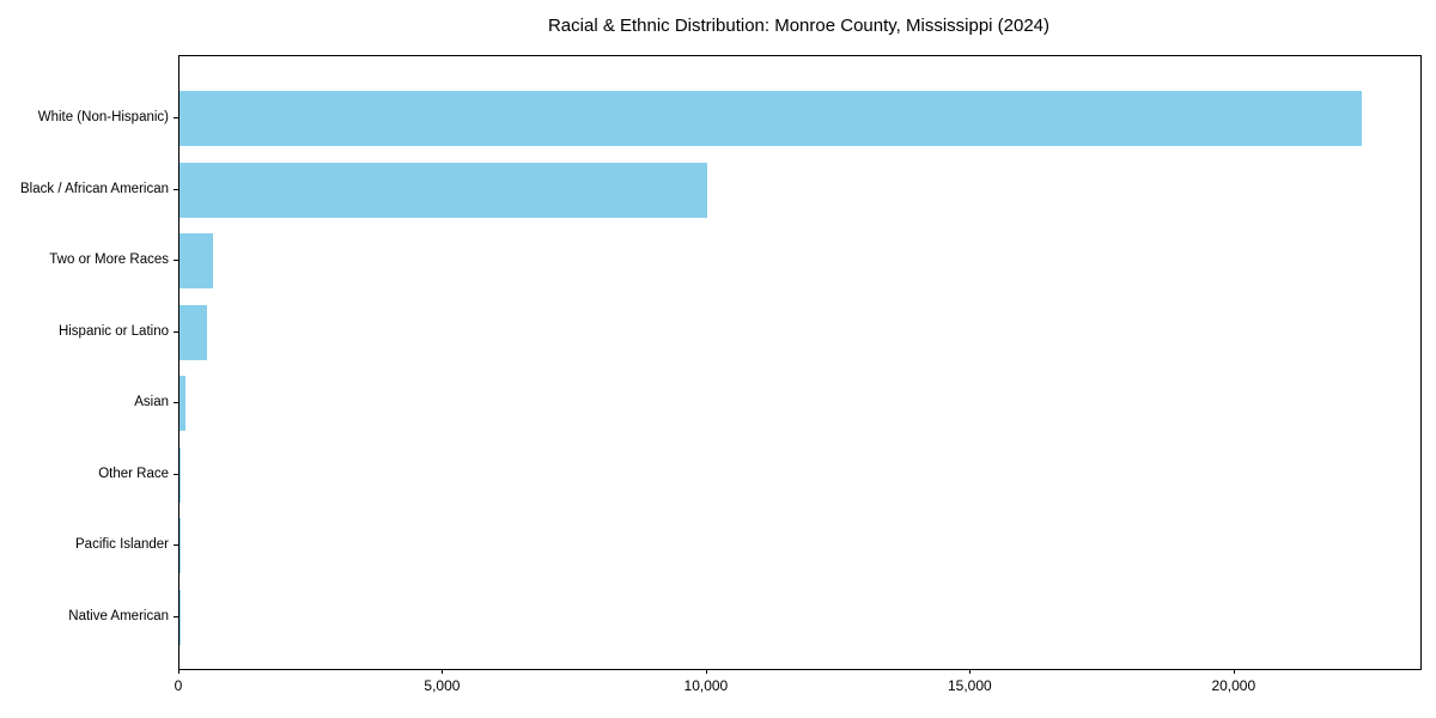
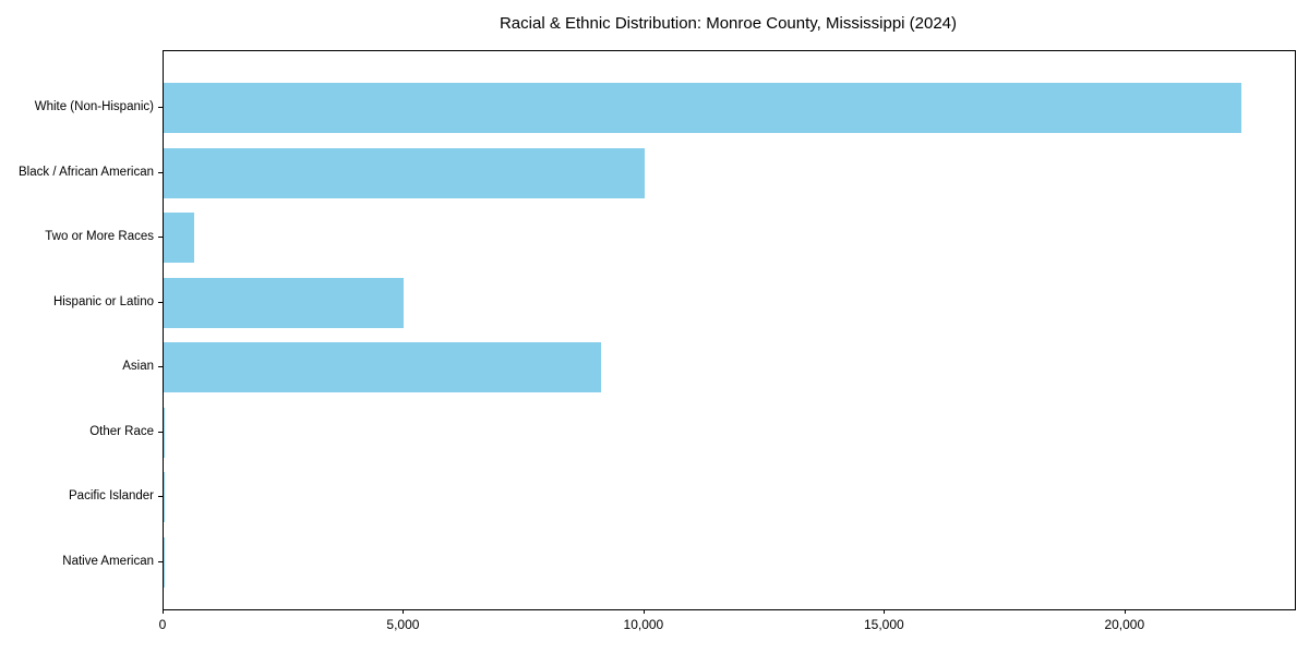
Hispanic or Latino: 500 -> 5000
Asian: 100 -> 9100
